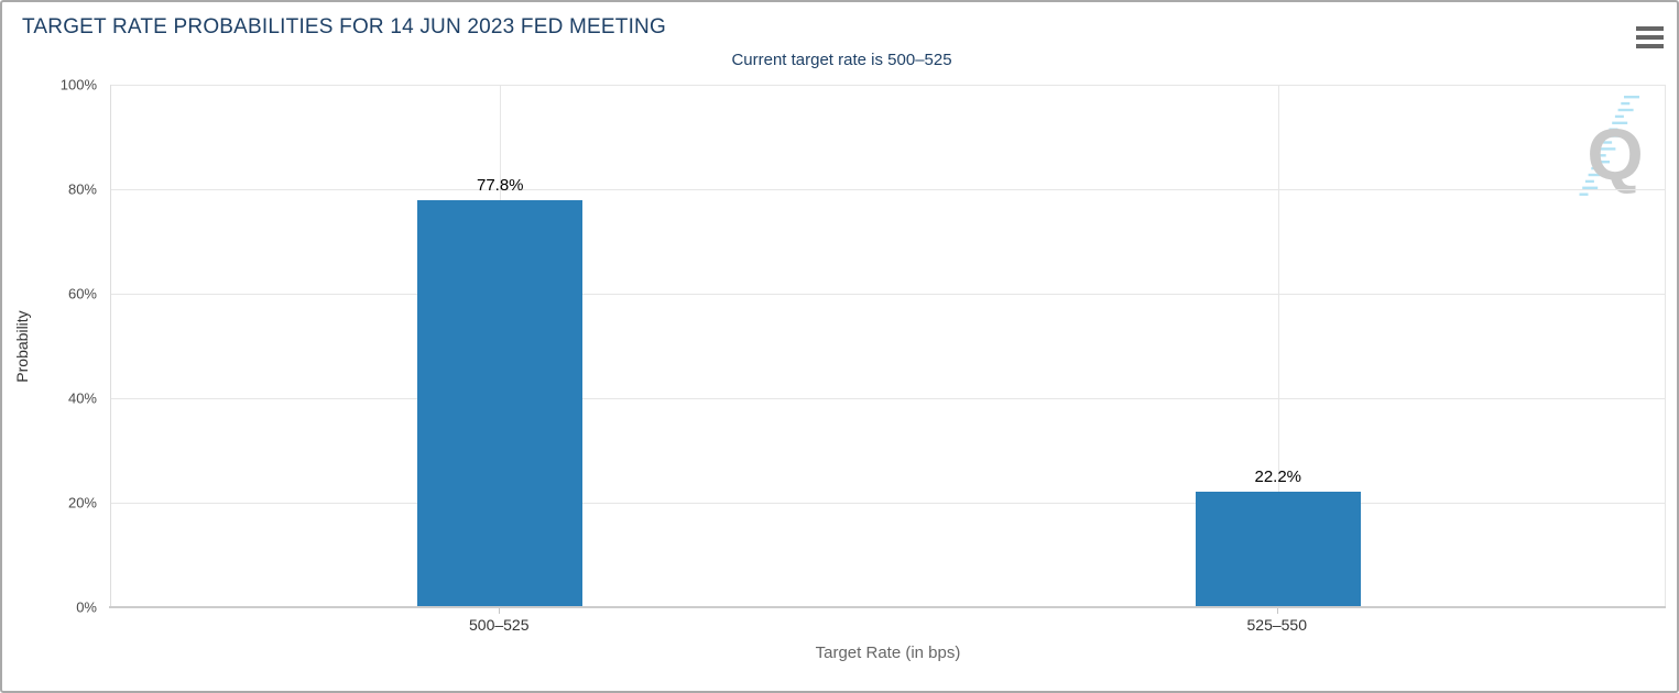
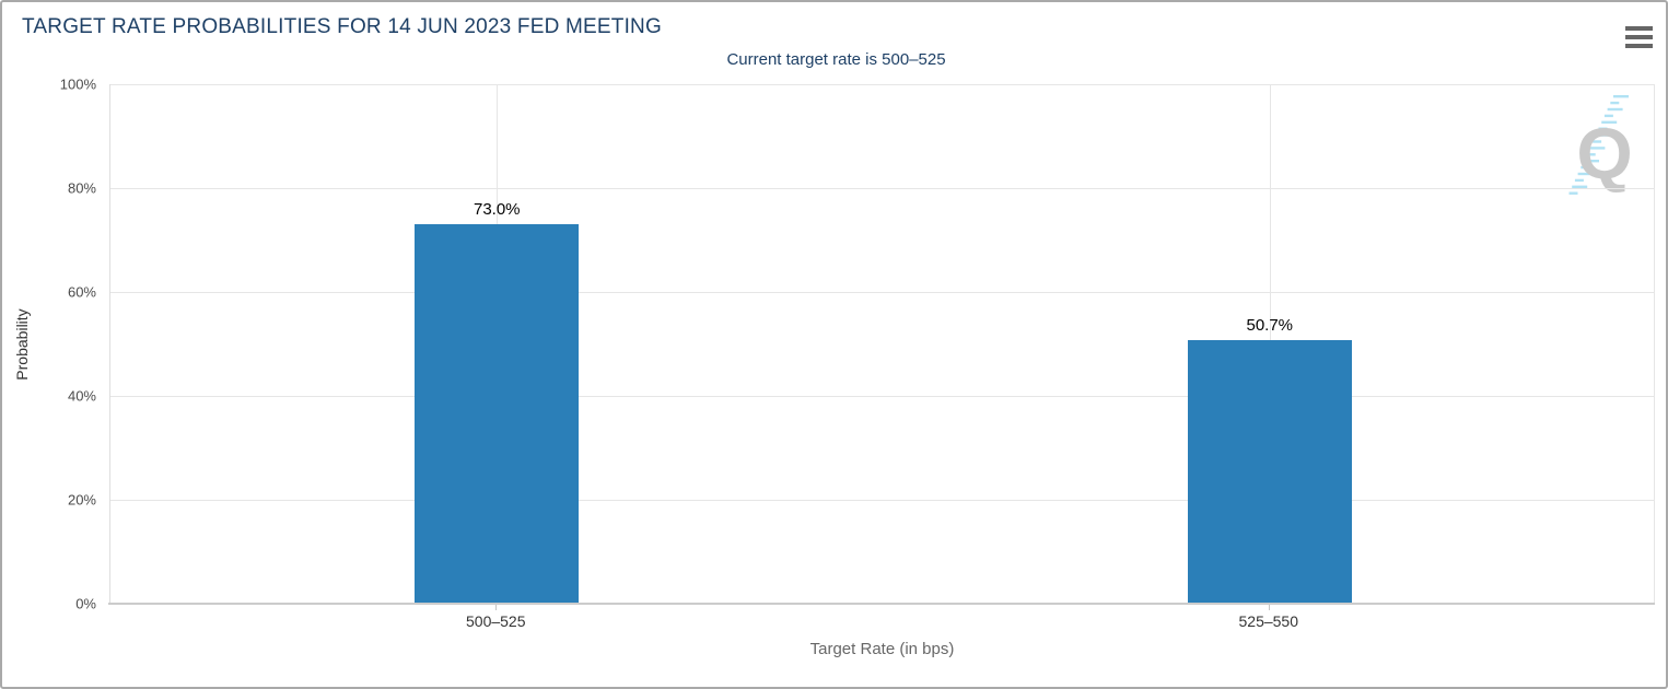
500–525: 77.8% -> 73.0%
525–550: 22.2% -> 50.7%
